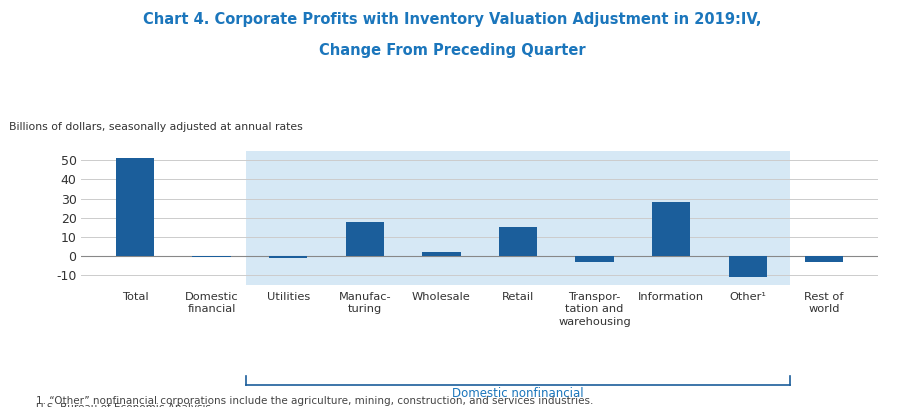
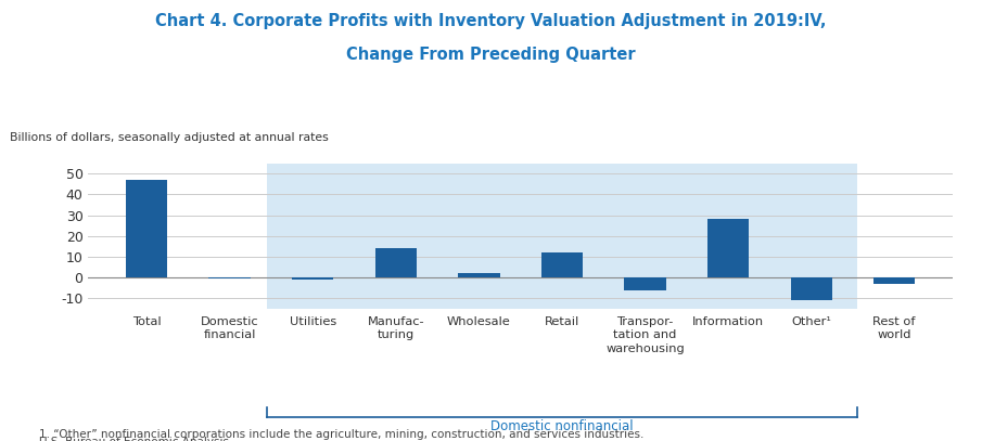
Total: 51 -> 47
Manufac- turing: 18 -> 14
Retail: 15 -> 12
Transpor- tation and warehousing: -3 -> -6
